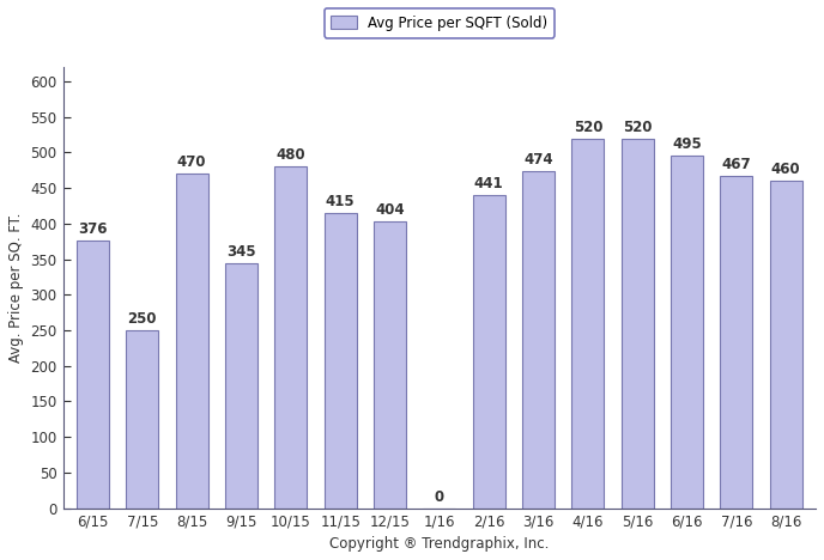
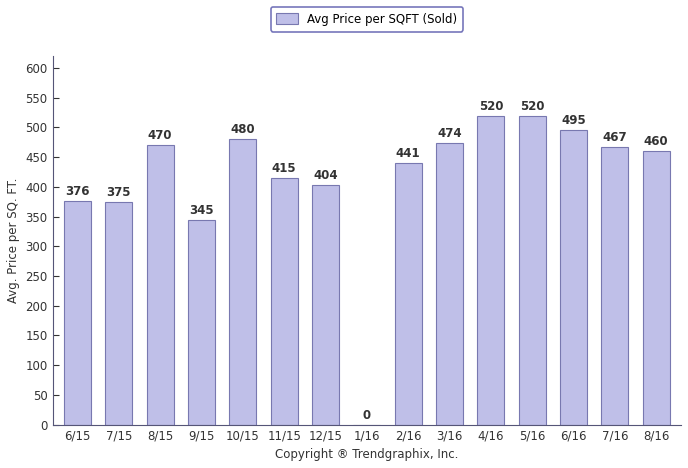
7/15: 250 -> 375
